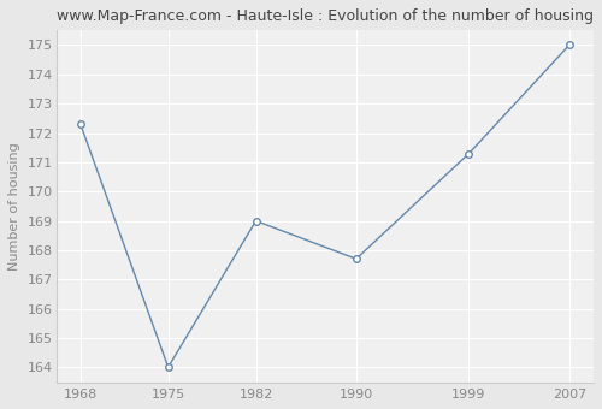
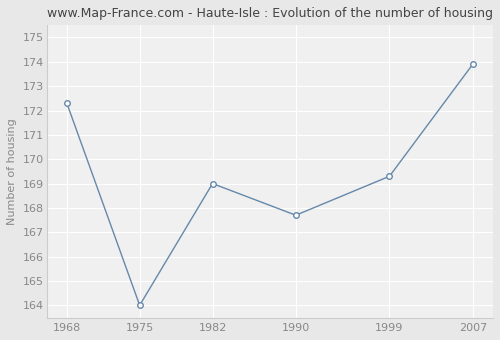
1999: 171.3 -> 169.3
2007: 175.0 -> 173.9
